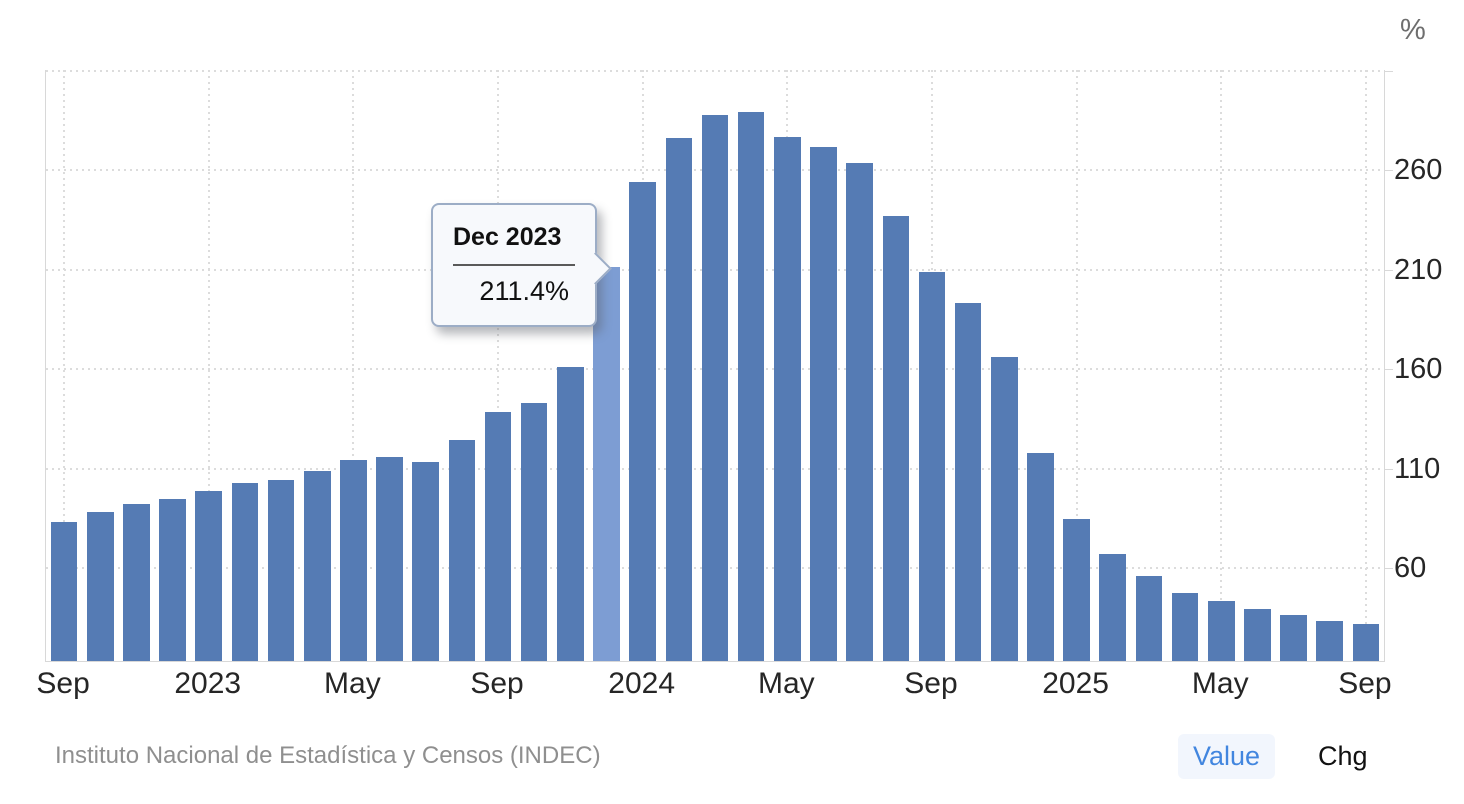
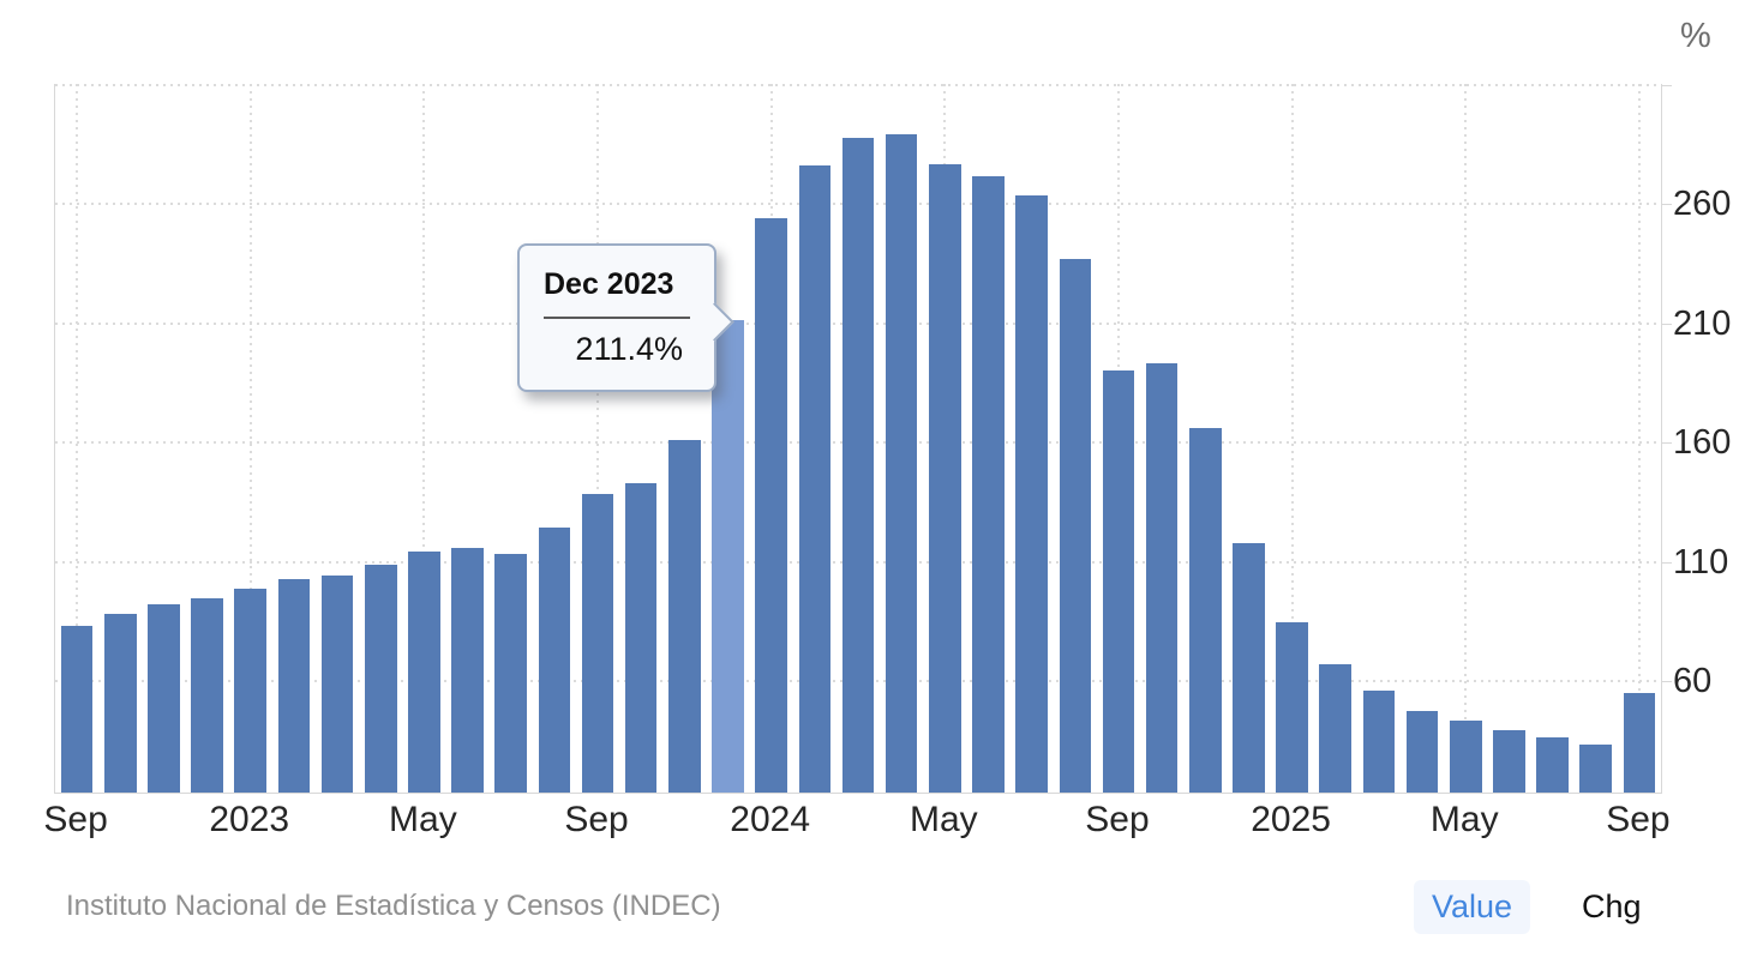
Sep 2024: 209 -> 190
Sep 2025: 32 -> 55
